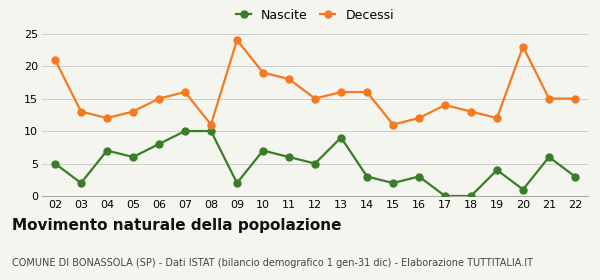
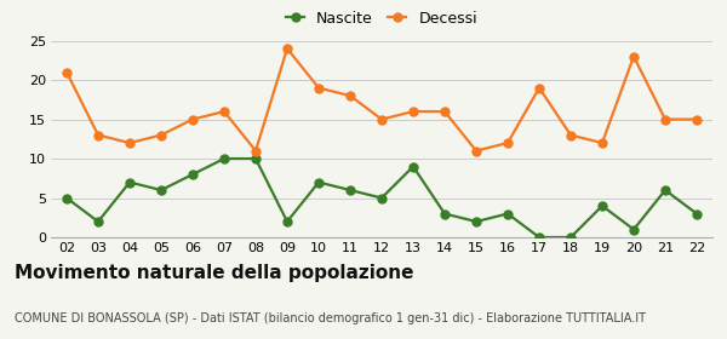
Decessi/17: 14 -> 19
